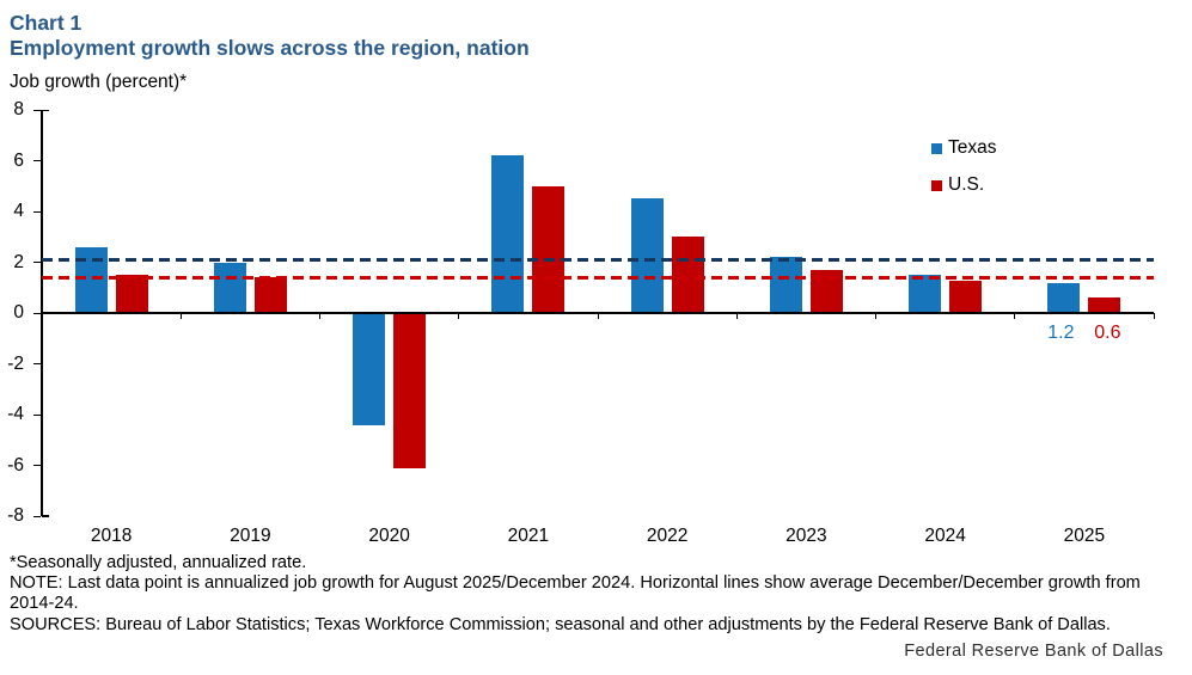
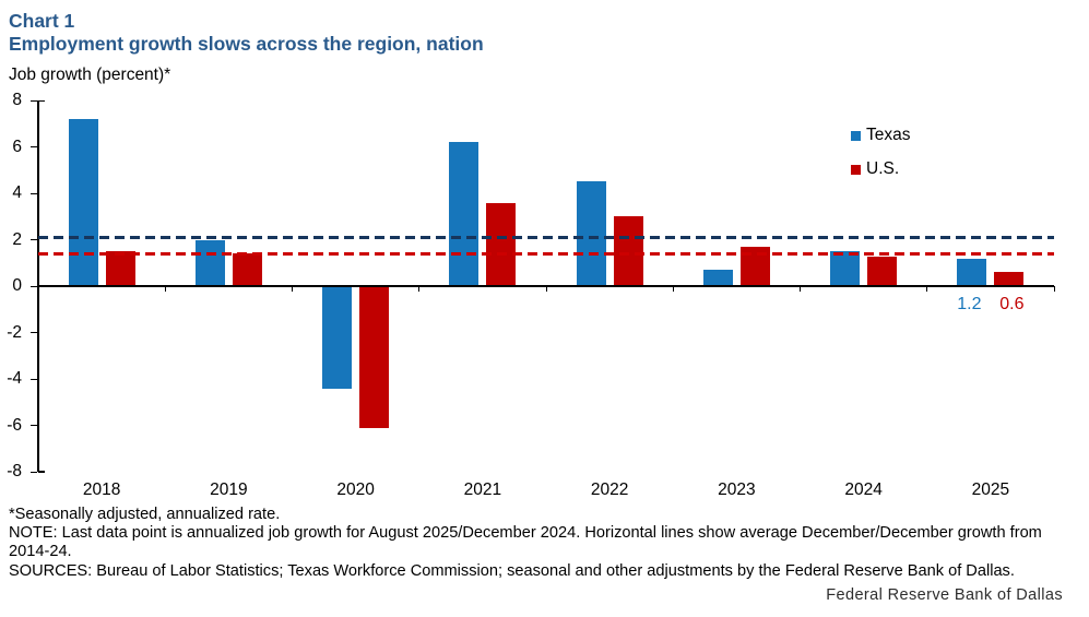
Texas/2018: 2.6 -> 7.2
U.S./2021: 5.0 -> 3.6
Texas/2023: 2.2 -> 0.7
